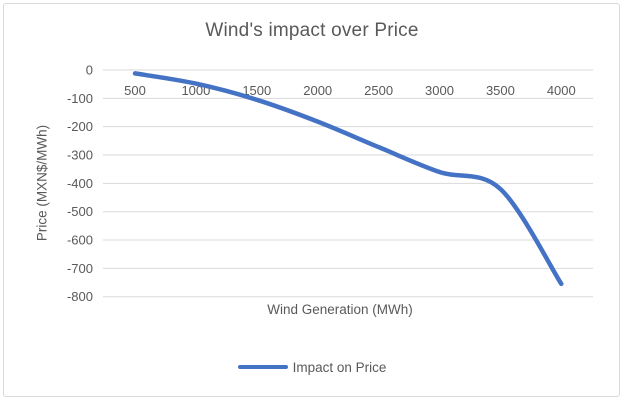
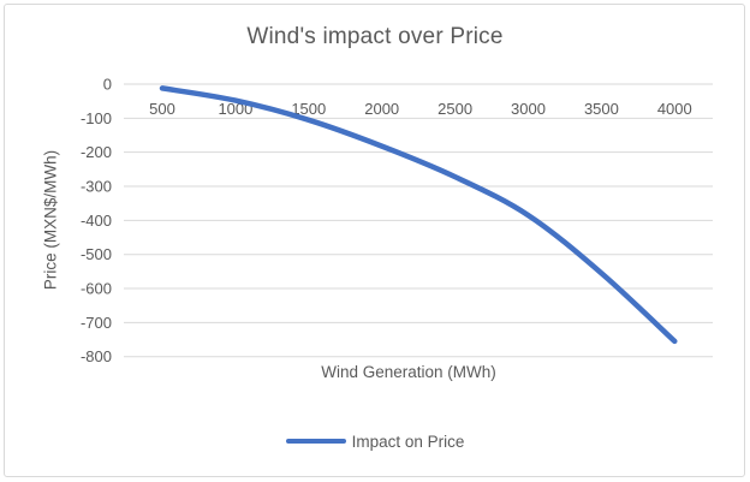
3000: -360 -> -380
3500: -420 -> -560
